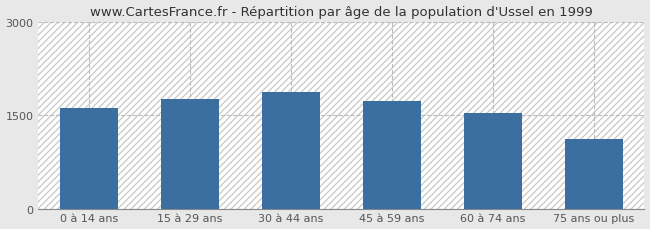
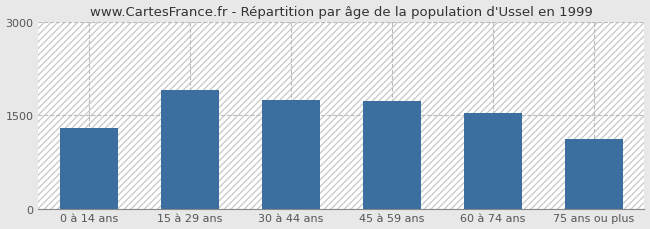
0 à 14 ans: 1620 -> 1300
15 à 29 ans: 1750 -> 1900
30 à 44 ans: 1870 -> 1740
